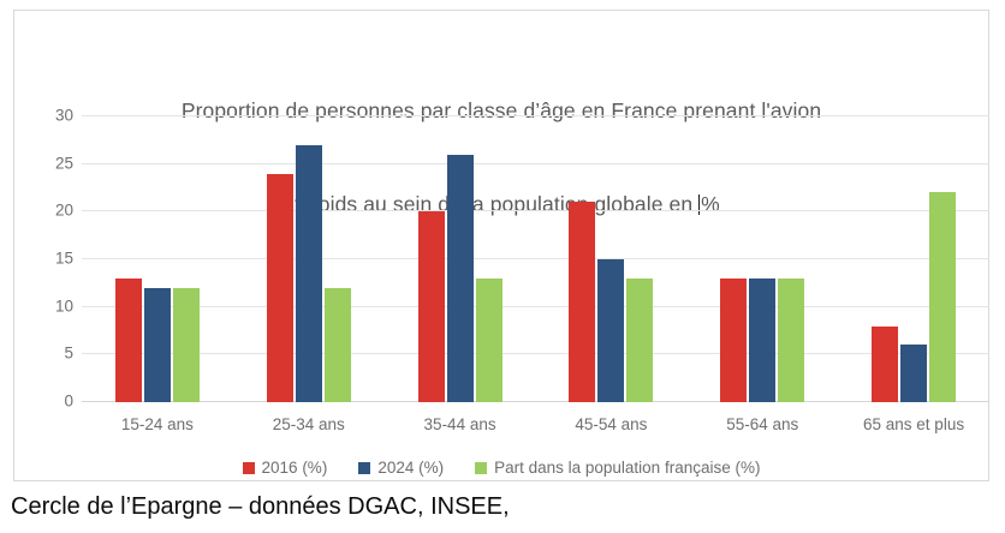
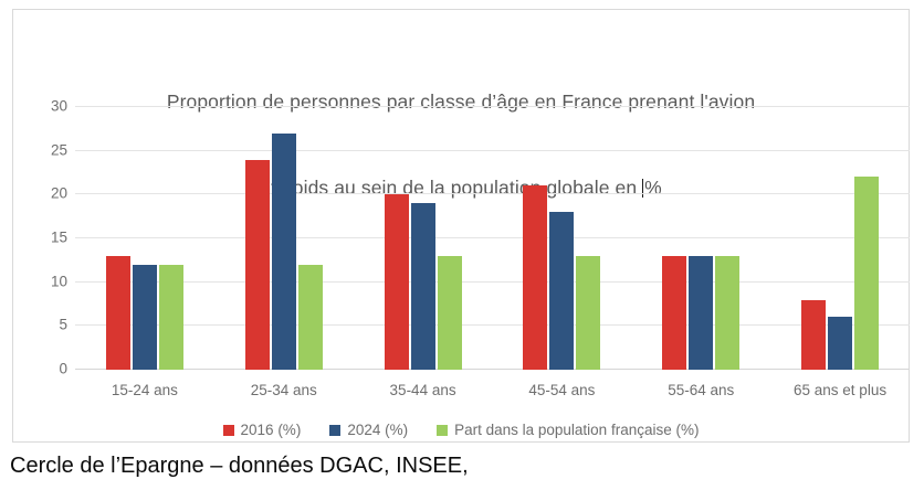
2024 (%)/35-44 ans: 26 -> 19
2024 (%)/45-54 ans: 15 -> 18
